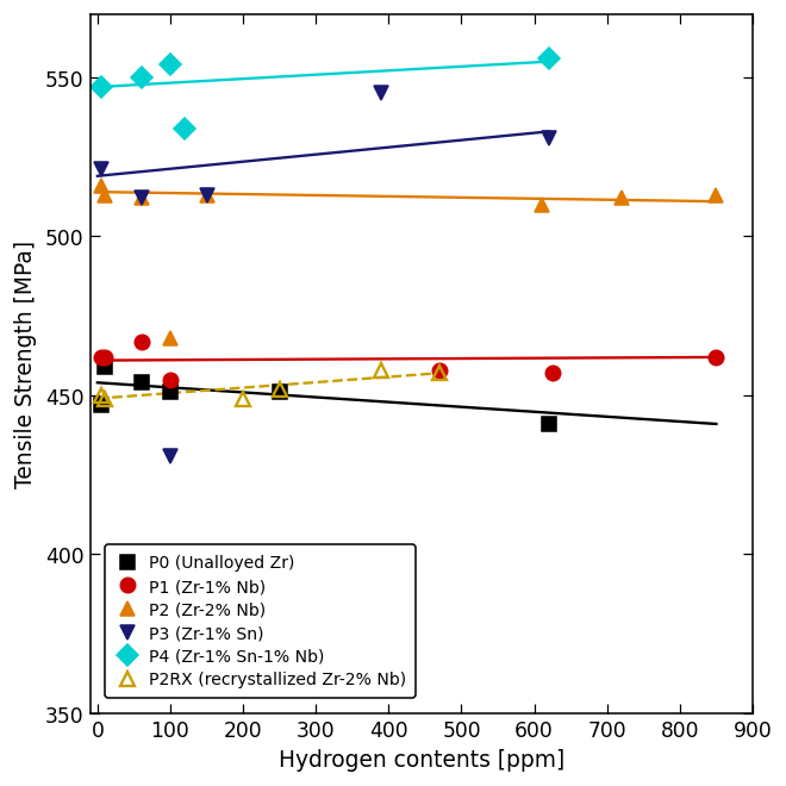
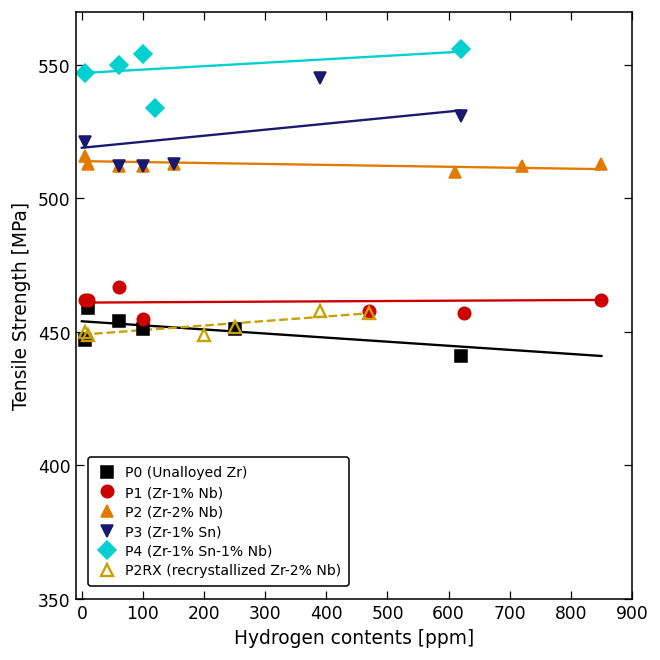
P2 (Zr-2% Nb)/100: 468 -> 512
P3 (Zr-1% Sn)/100: 431 -> 512
